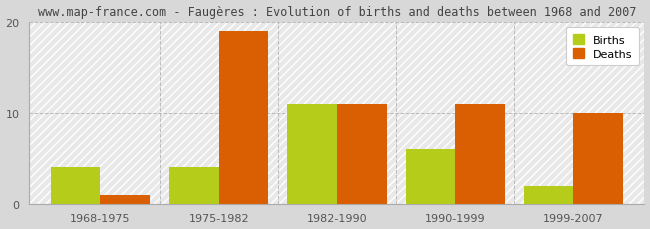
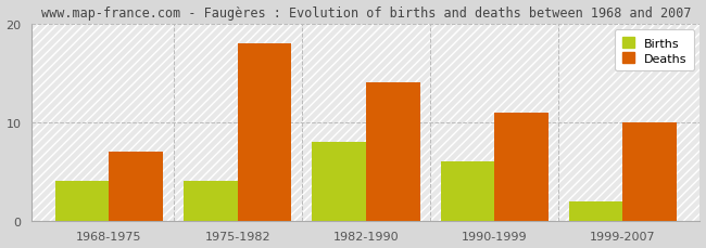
Deaths/1968-1975: 1 -> 7
Deaths/1975-1982: 19 -> 18
Births/1982-1990: 11 -> 8
Deaths/1982-1990: 11 -> 14
